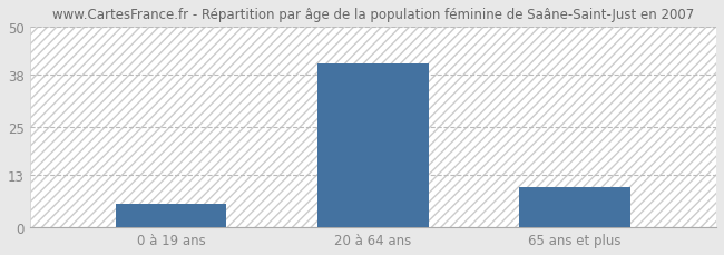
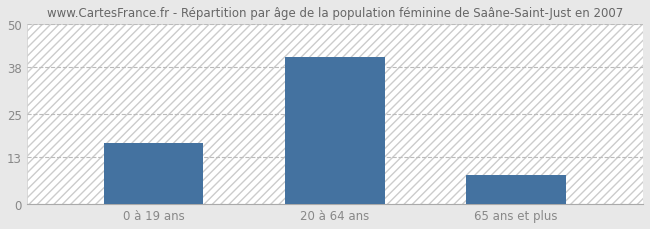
0 à 19 ans: 6 -> 17
65 ans et plus: 10 -> 8
